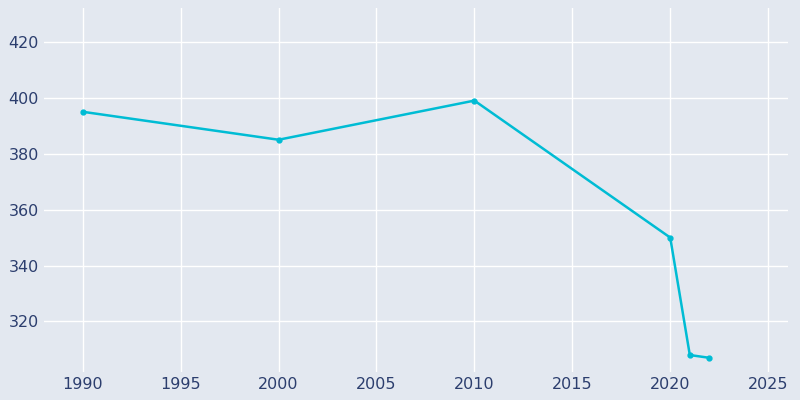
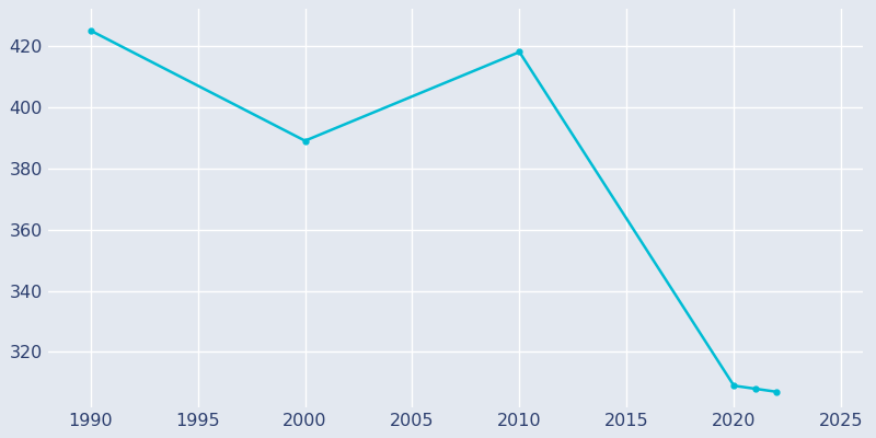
1990: 395 -> 425
2000: 385 -> 389
2010: 399 -> 418
2020: 350 -> 309
